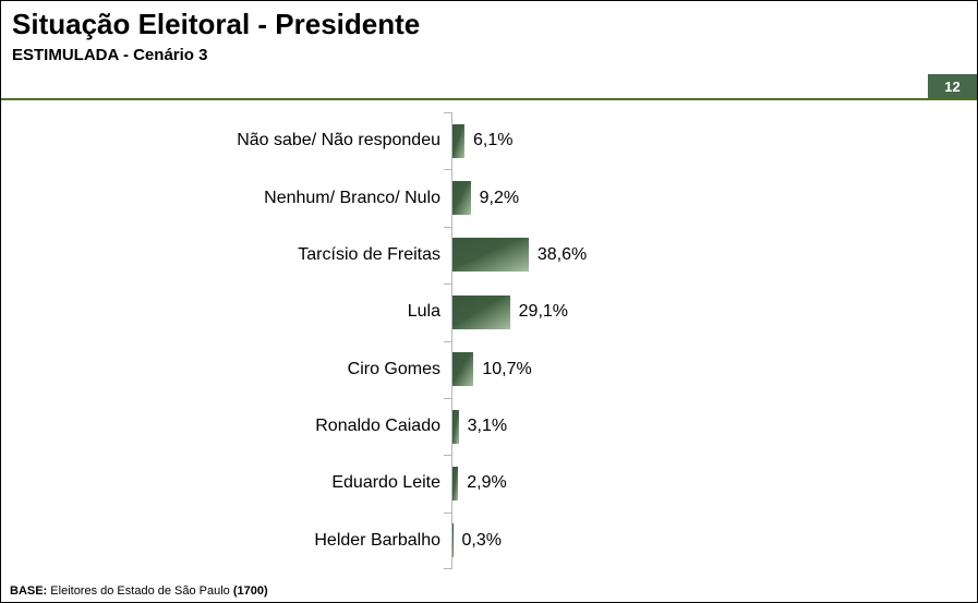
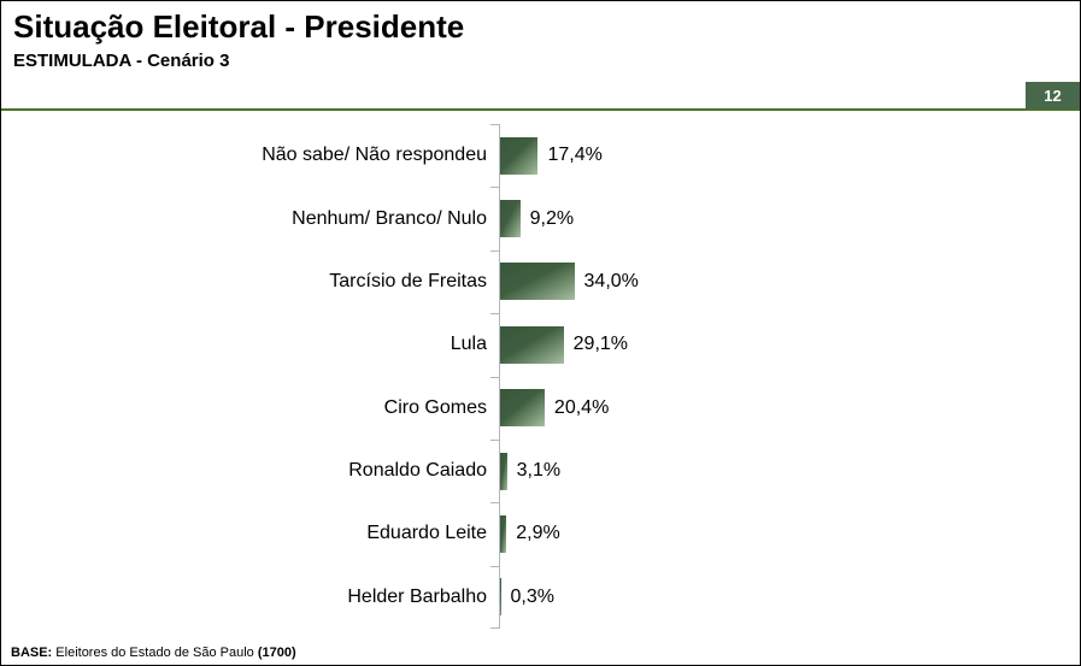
Não sabe/ Não respondeu: 6,1% -> 17,4%
Tarcísio de Freitas: 38,6% -> 34,0%
Ciro Gomes: 10,7% -> 20,4%
